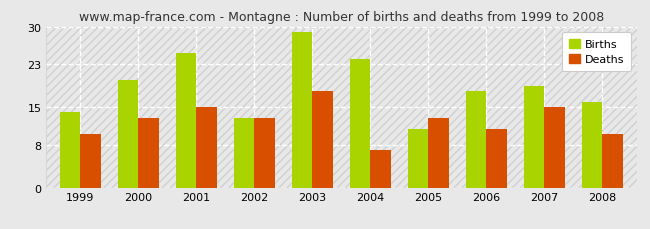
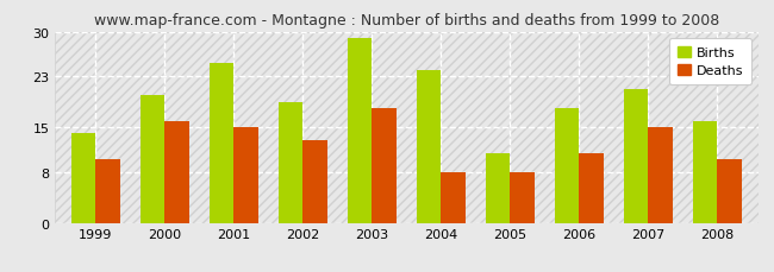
Deaths/2000: 13 -> 16
Births/2002: 13 -> 19
Deaths/2004: 7 -> 8
Deaths/2005: 13 -> 8
Births/2007: 19 -> 21
